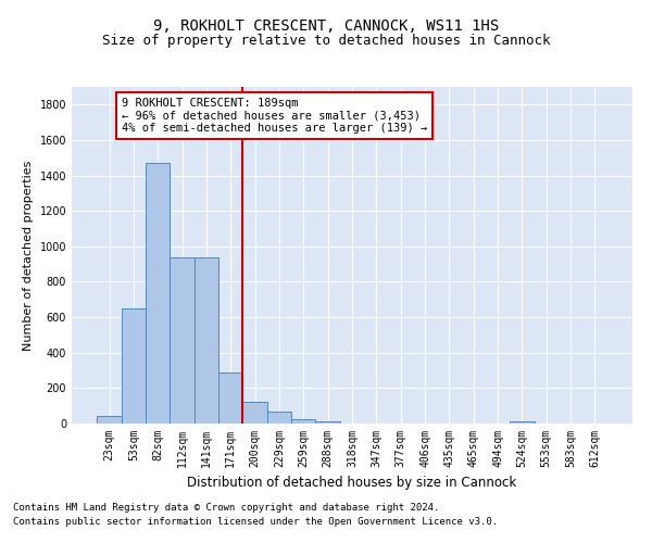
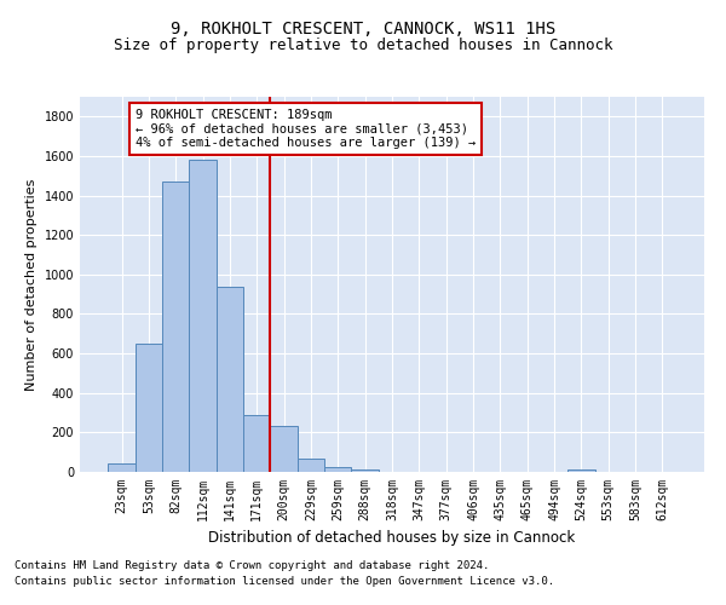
112sqm: 940 -> 1580
200sqm: 120 -> 230
